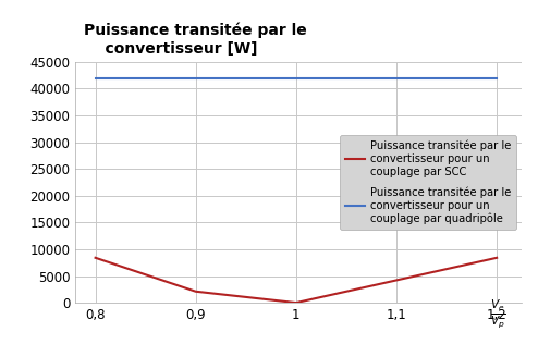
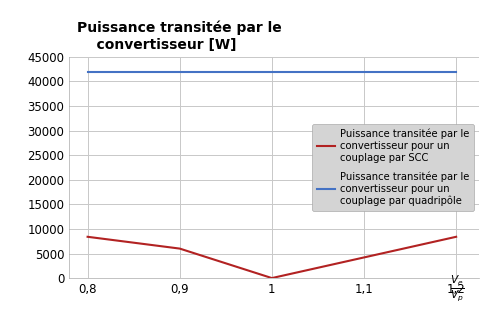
0,9: 2100 -> 6000
